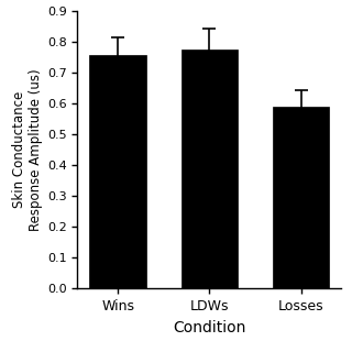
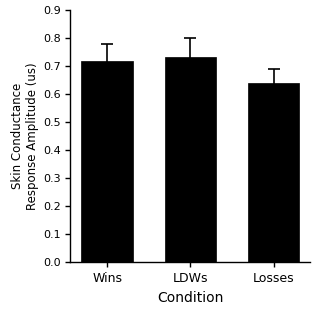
Wins: 0.755 -> 0.718
LDWs: 0.775 -> 0.730
Losses: 0.590 -> 0.638
